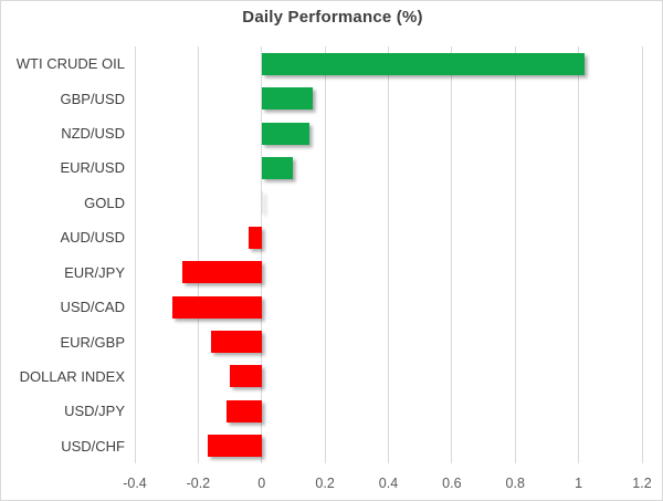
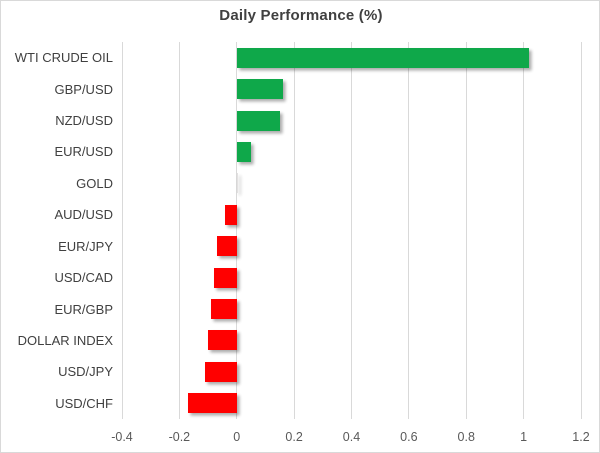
EUR/USD: 0.10 -> 0.05
EUR/JPY: -0.25 -> -0.07
USD/CAD: -0.28 -> -0.08
EUR/GBP: -0.16 -> -0.09
